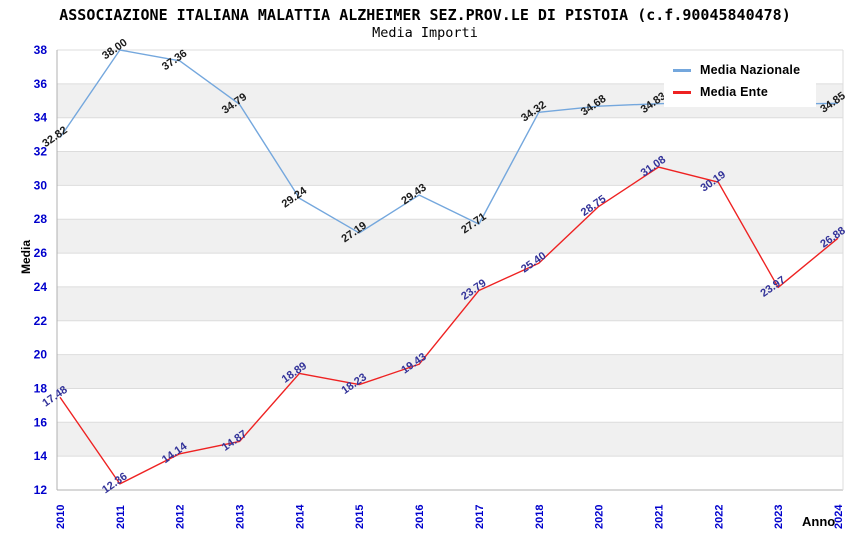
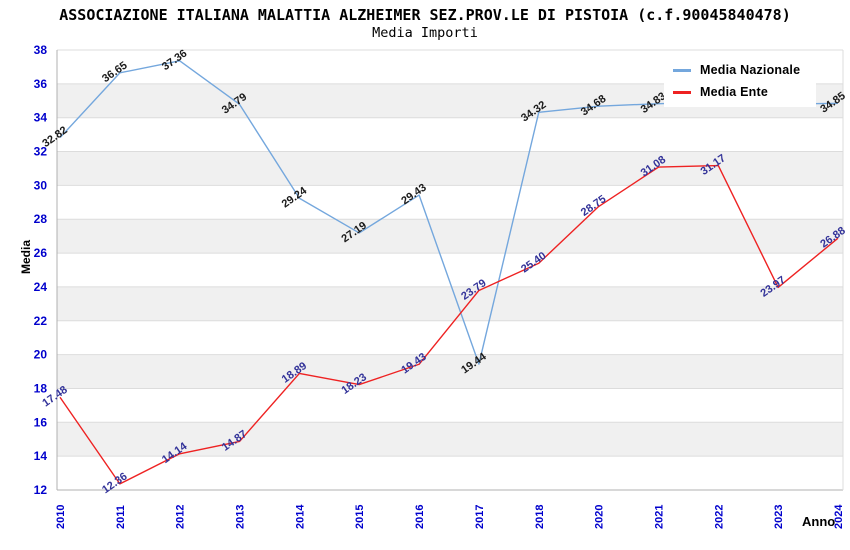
Media Nazionale/2011: 38.00 -> 36.65
Media Nazionale/2017: 27.71 -> 19.44
Media Ente/2022: 30.19 -> 31.17
